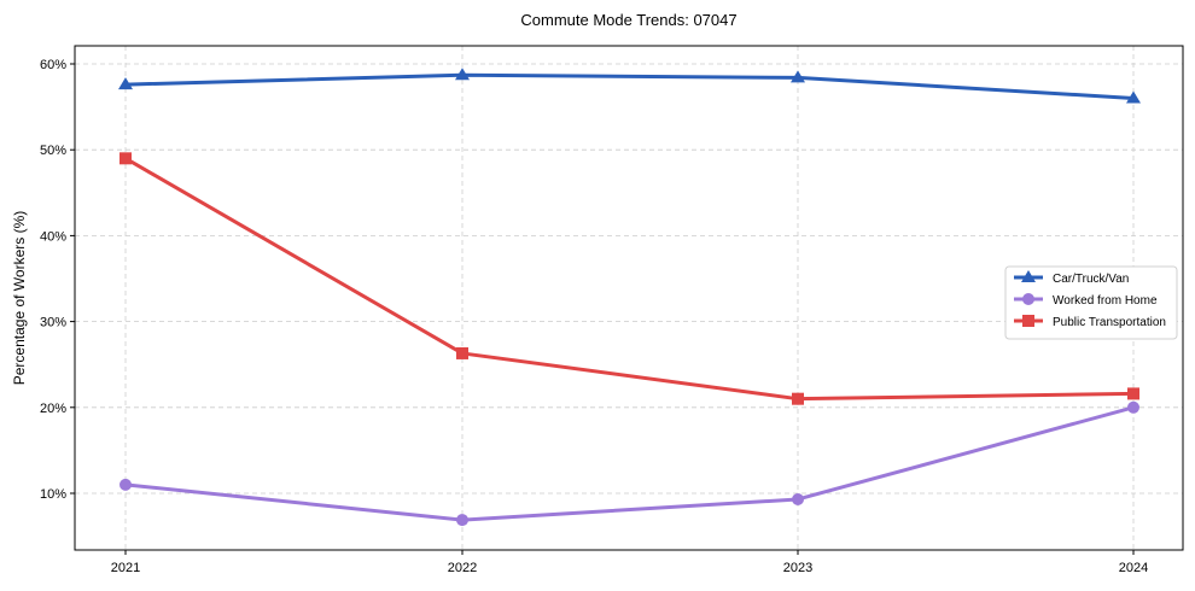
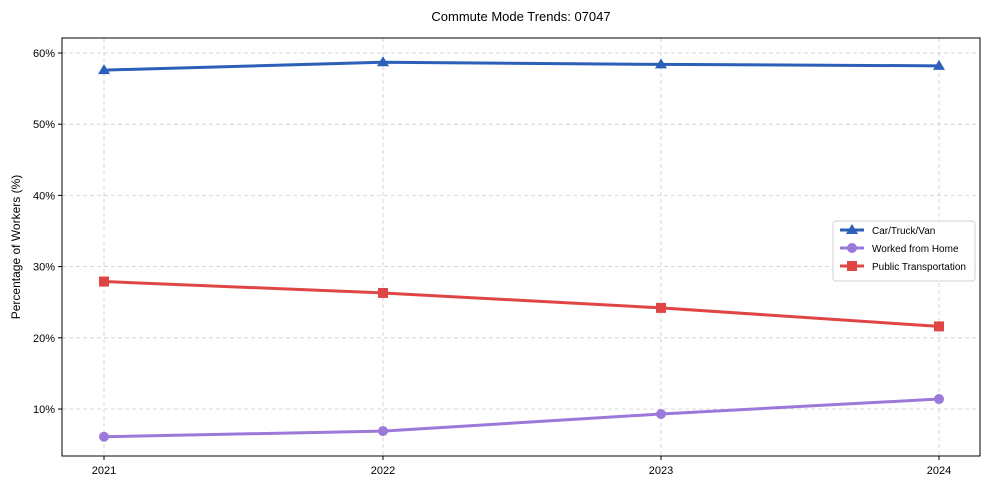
Worked from Home/2021: 11% -> 6%
Public Transportation/2021: 49% -> 28%
Public Transportation/2023: 21% -> 24%
Car/Truck/Van/2024: 56% -> 58%
Worked from Home/2024: 20% -> 11%
